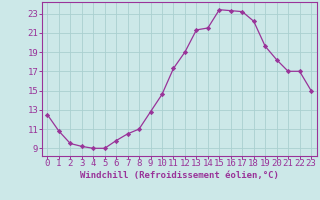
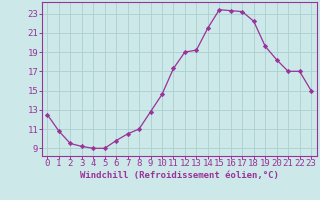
13: 21.3 -> 19.2
